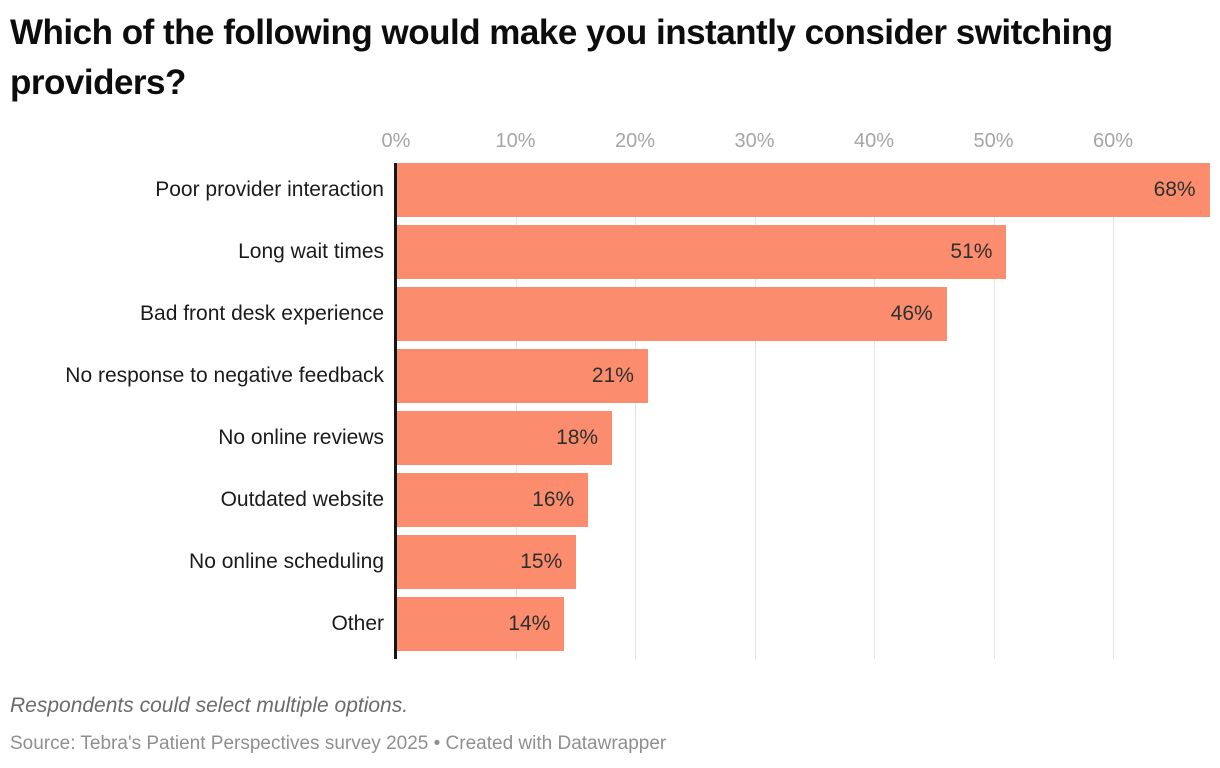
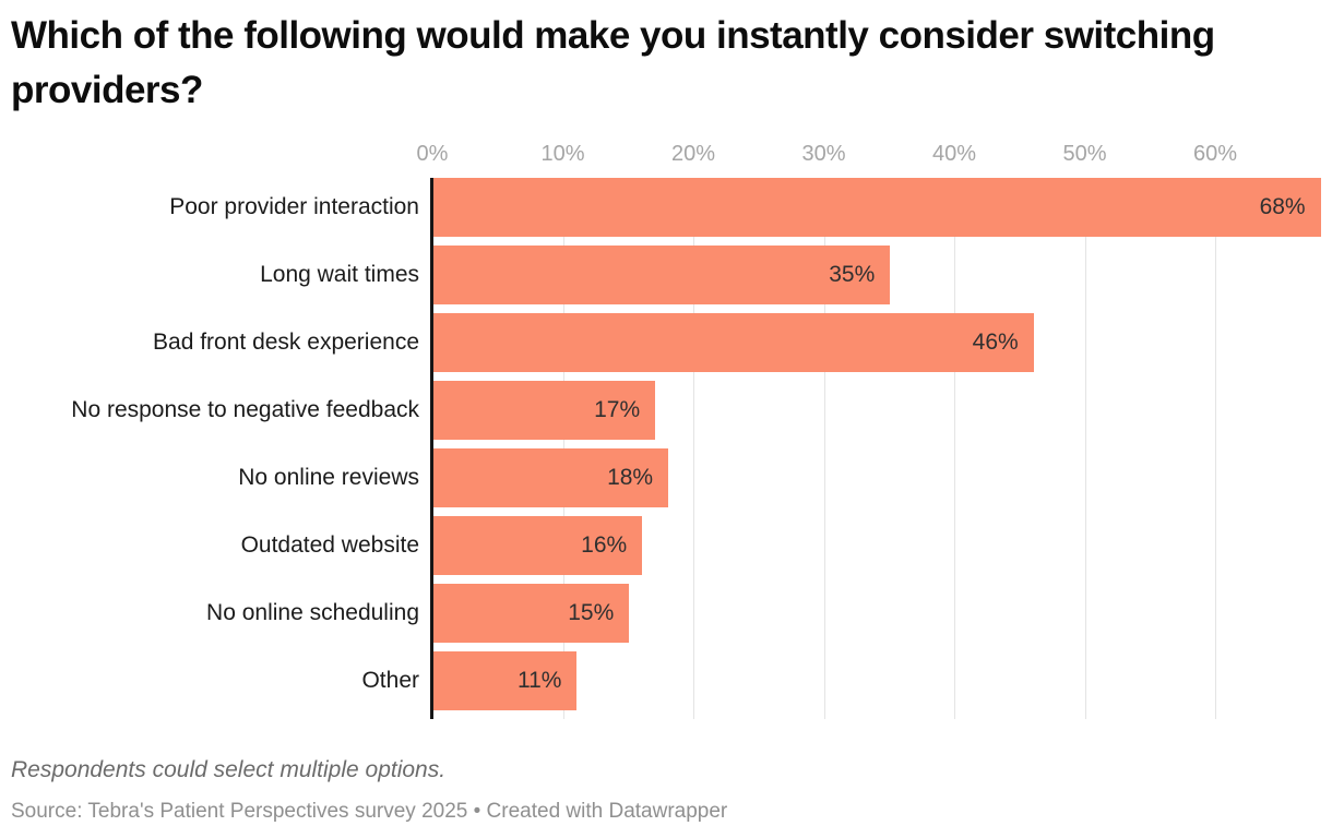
Long wait times: 51% -> 35%
No response to negative feedback: 21% -> 17%
Other: 14% -> 11%
